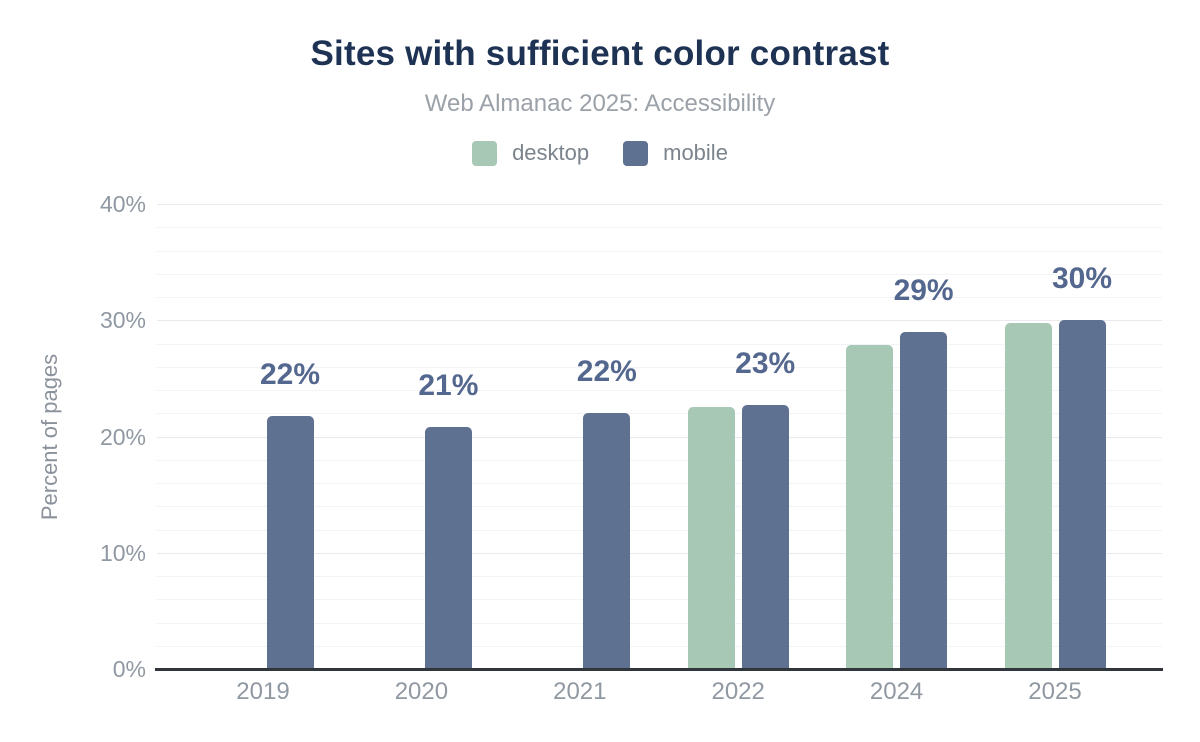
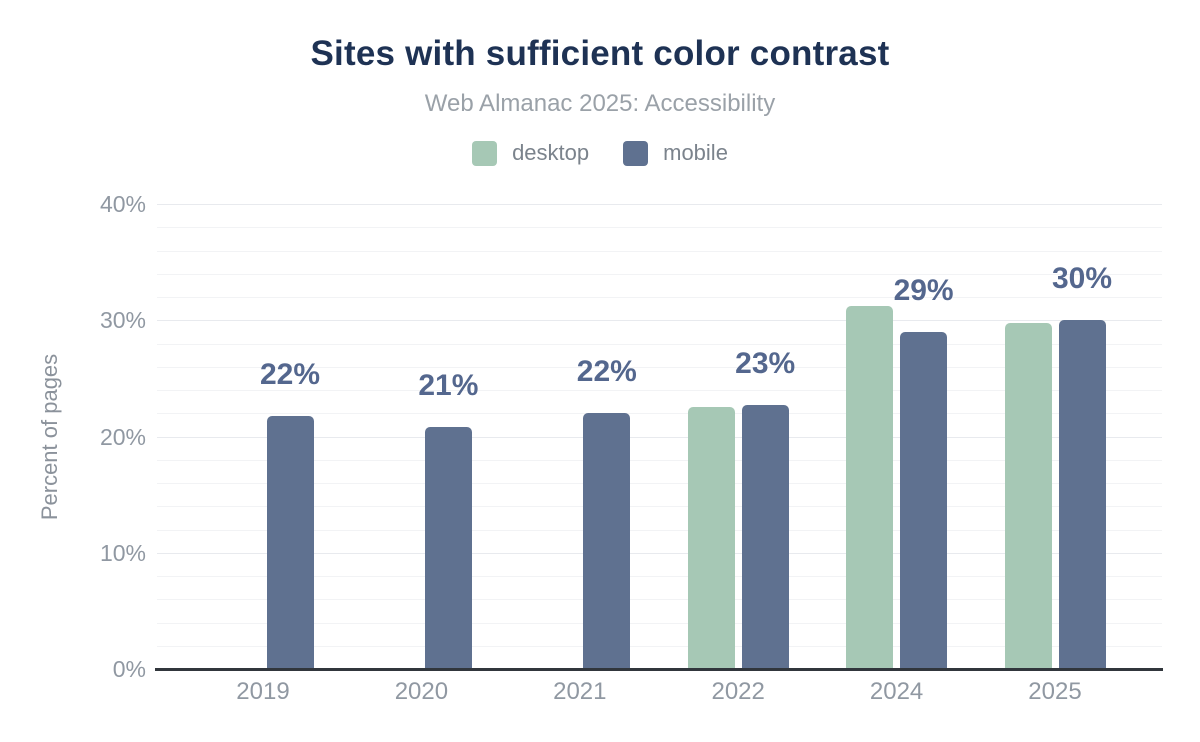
desktop/2024: 27.9% -> 31.2%
